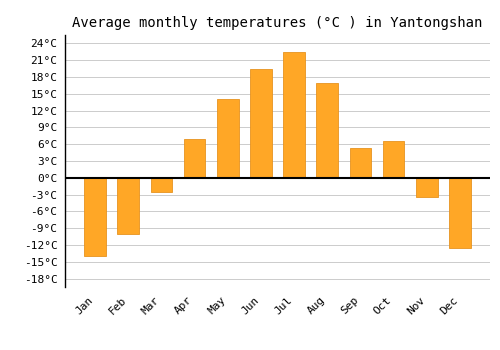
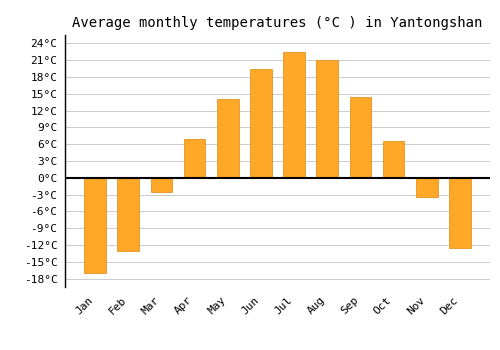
Jan: -14.0°C -> -17.0°C
Feb: -10.0°C -> -13.0°C
Aug: 17.0°C -> 21.0°C
Sep: 5.4°C -> 14.5°C
